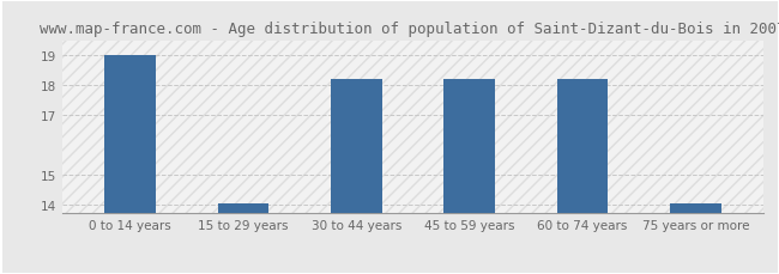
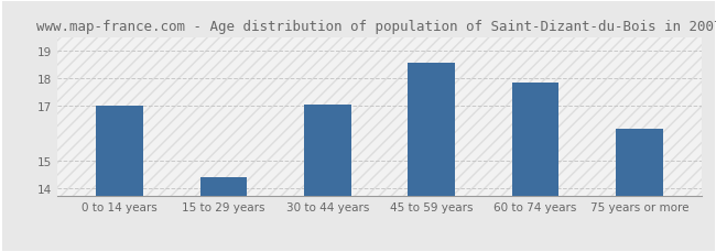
0 to 14 years: 19.00 -> 17.00
15 to 29 years: 14.05 -> 14.40
30 to 44 years: 18.20 -> 17.05
45 to 59 years: 18.20 -> 18.55
60 to 74 years: 18.20 -> 17.85
75 years or more: 14.05 -> 16.15
